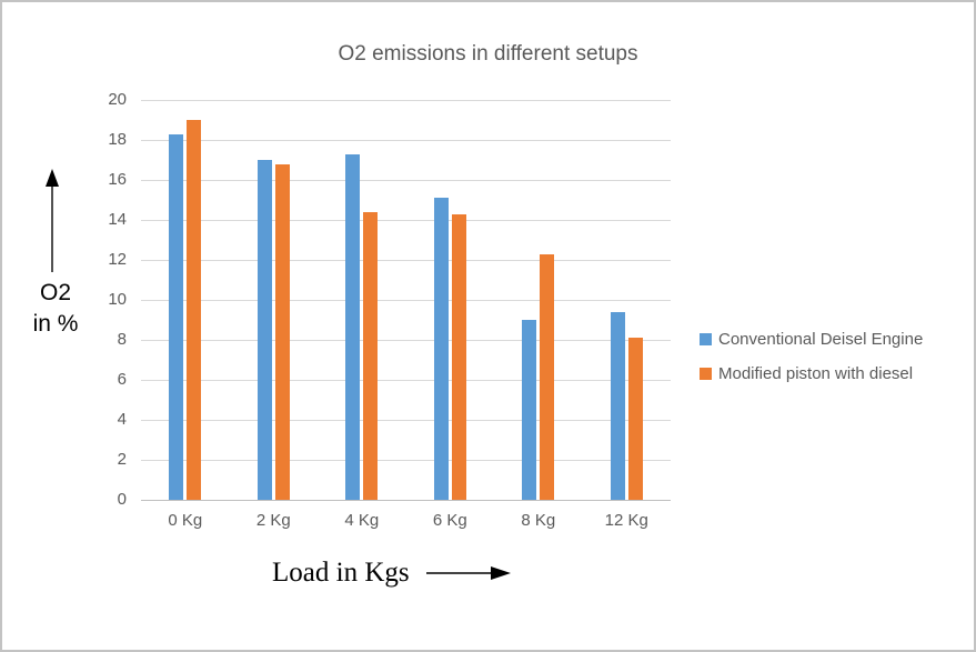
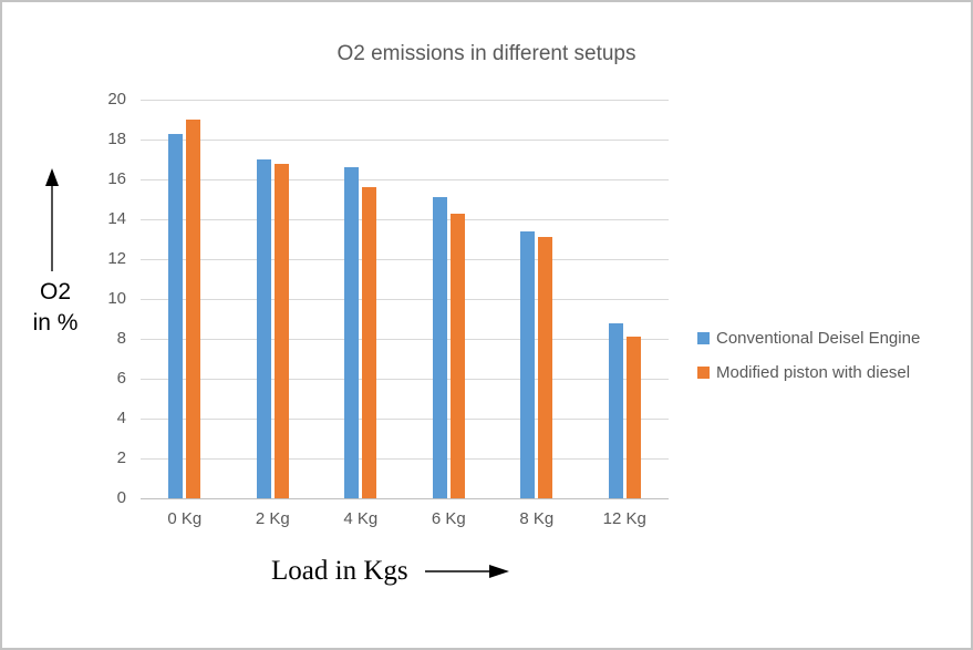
Conventional Deisel Engine/4 Kg: 17.3 -> 16.6
Modified piston with diesel/4 Kg: 14.4 -> 15.6
Conventional Deisel Engine/8 Kg: 9.0 -> 13.4
Modified piston with diesel/8 Kg: 12.3 -> 13.1
Conventional Deisel Engine/12 Kg: 9.4 -> 8.8
